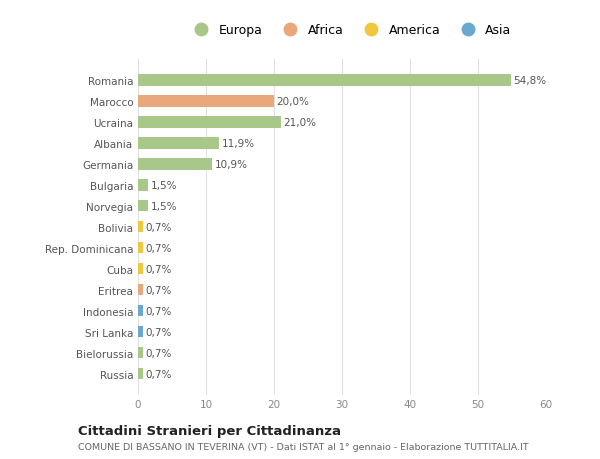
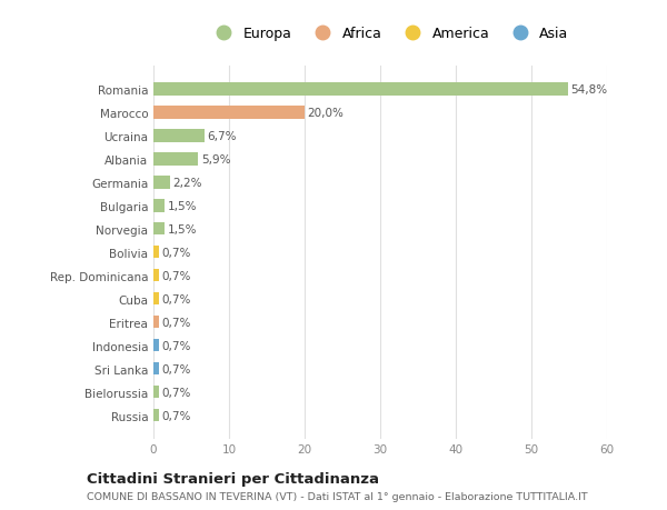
Ucraina: 21,0% -> 6,7%
Albania: 11,9% -> 5,9%
Germania: 10,9% -> 2,2%
